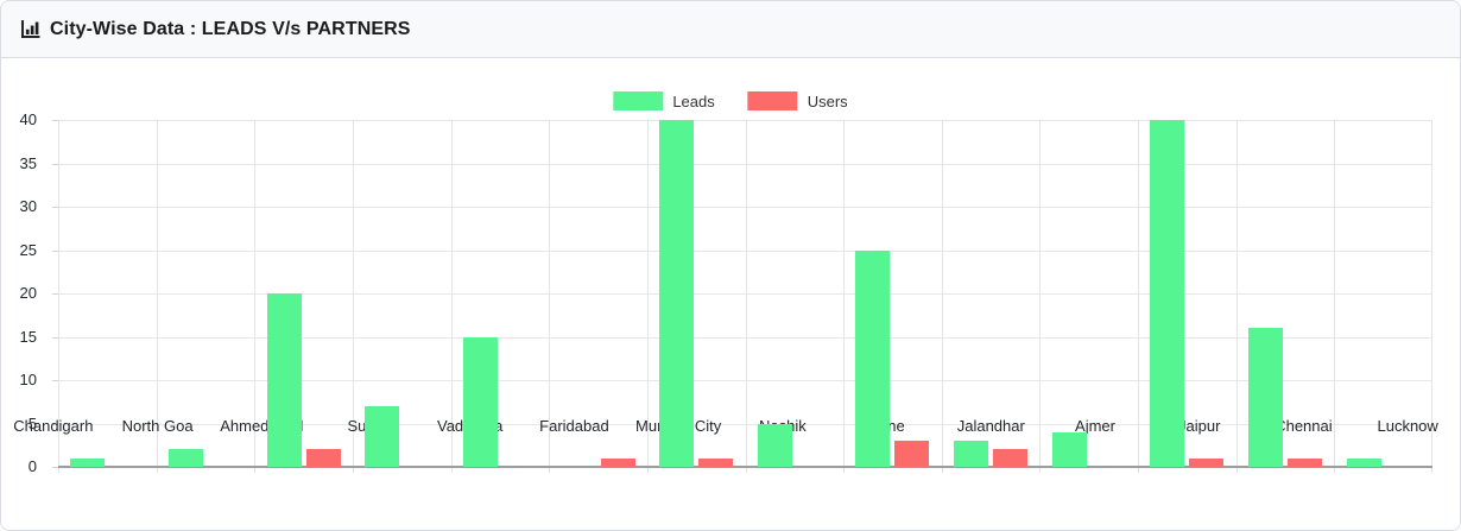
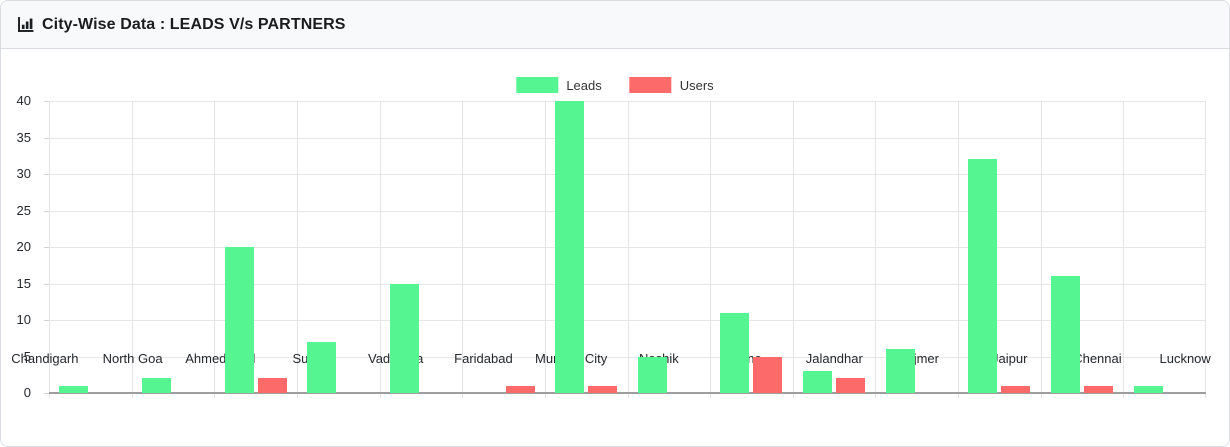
Leads/Pune: 25 -> 11
Users/Pune: 3 -> 5
Leads/Ajmer: 4 -> 6
Leads/Jaipur: 40 -> 32
